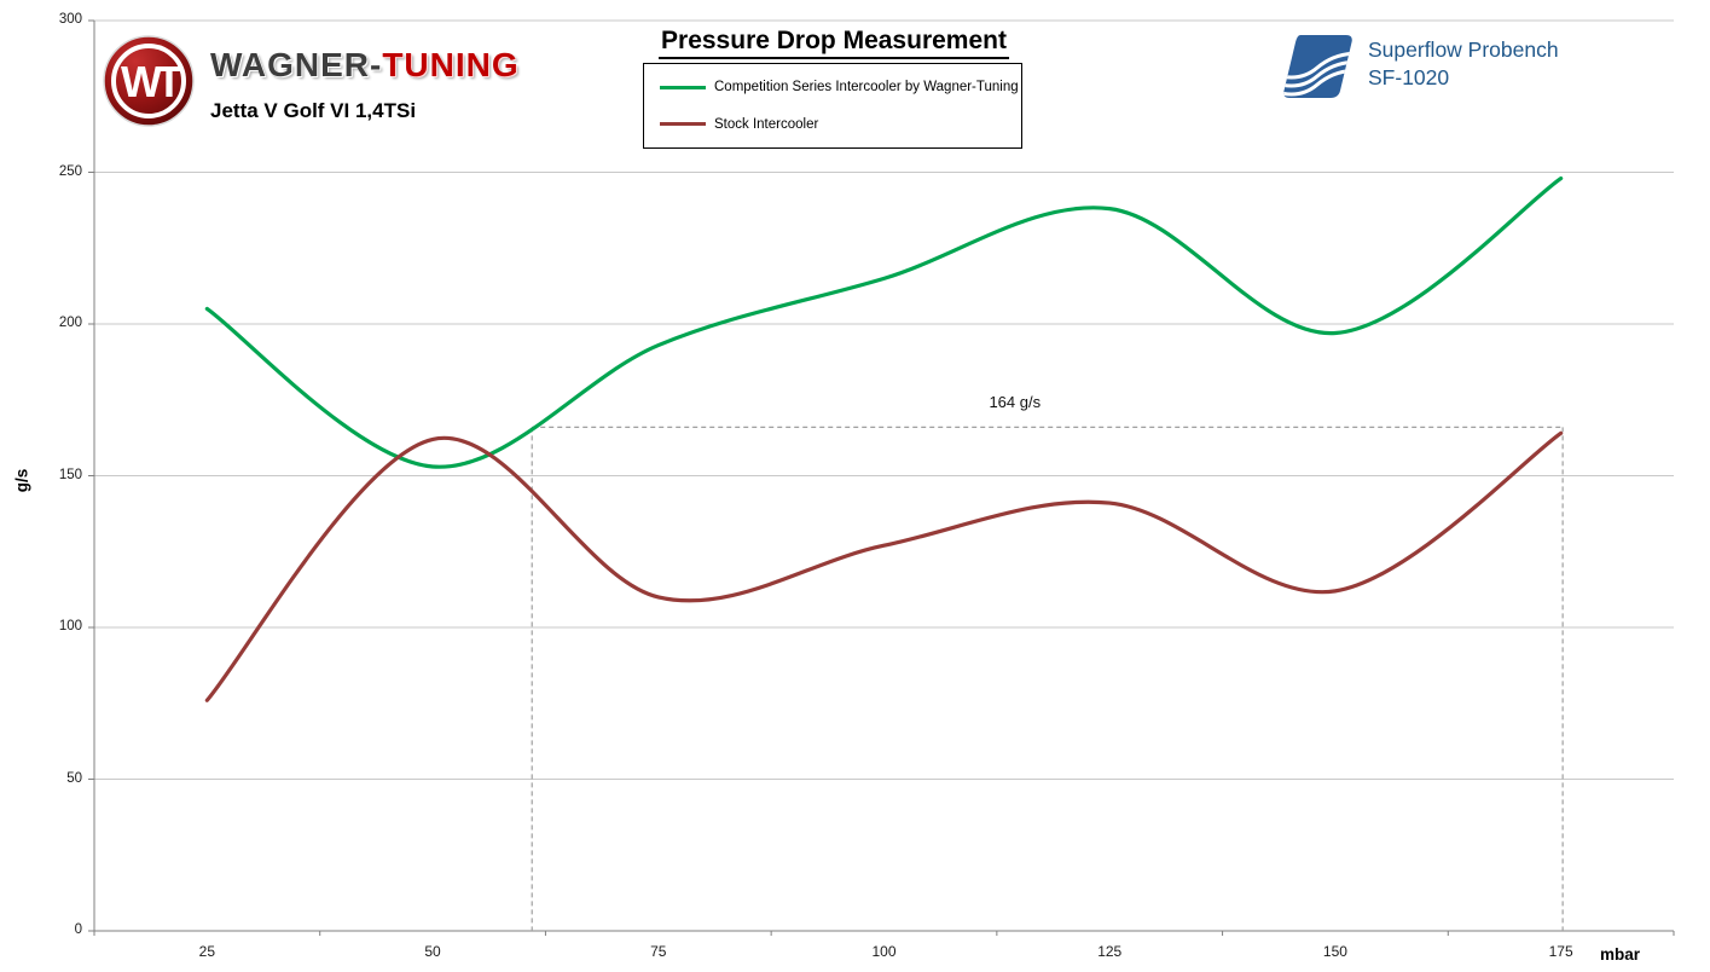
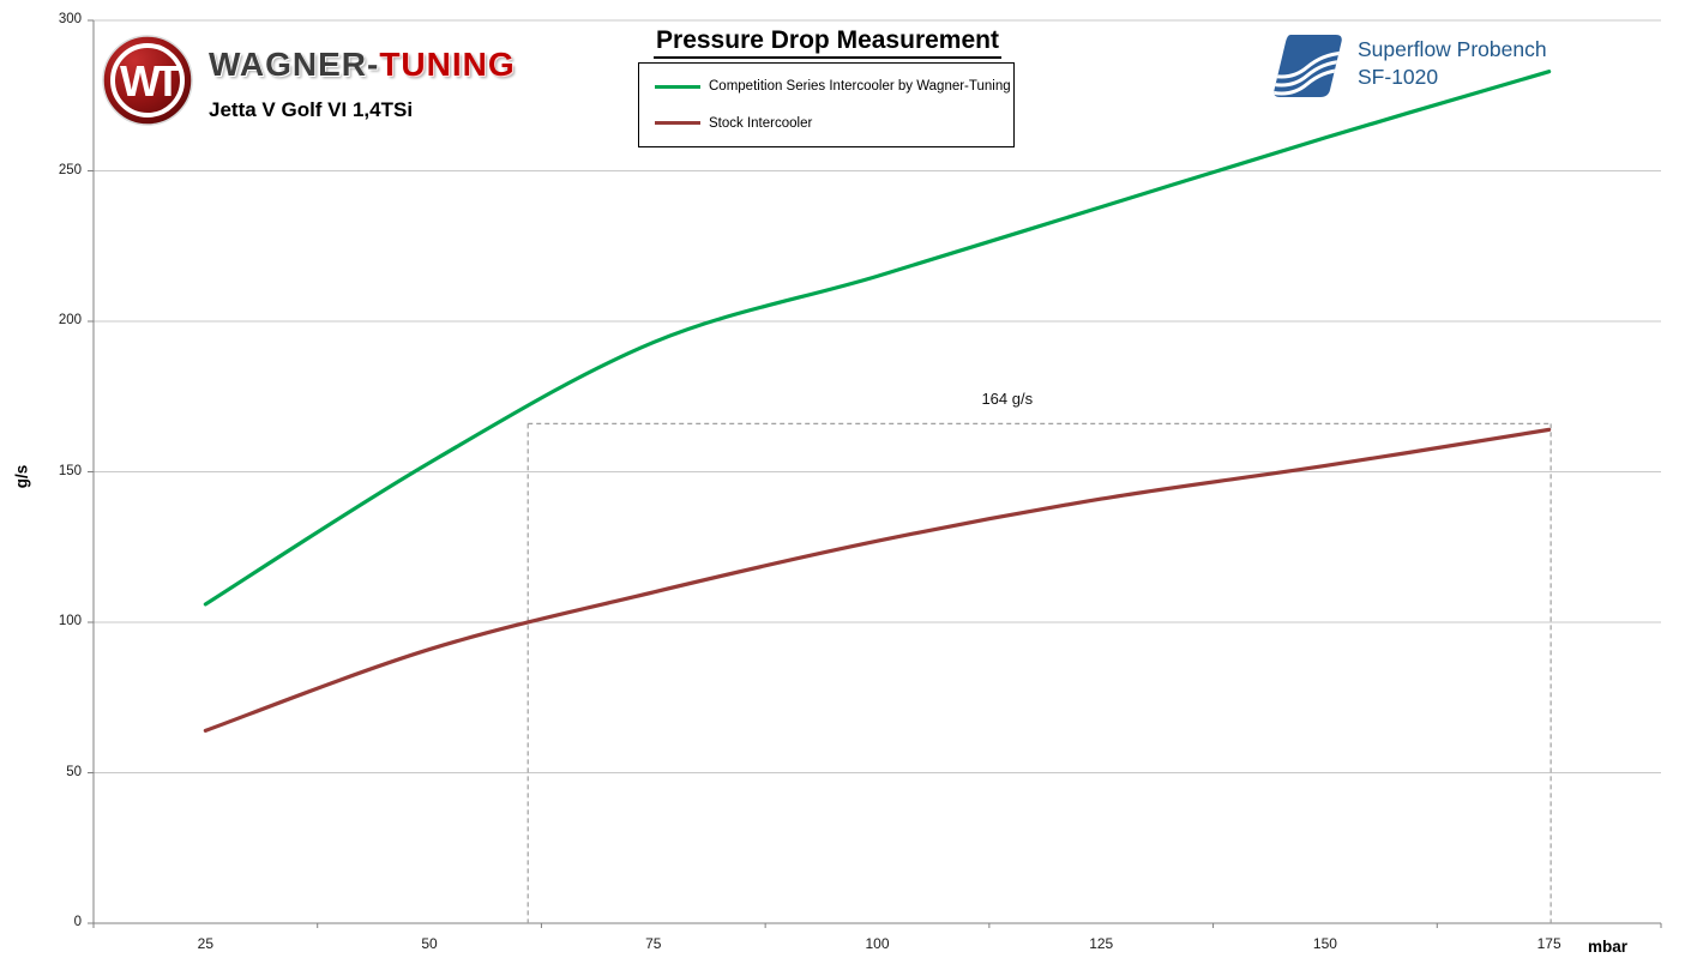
Competition Series Intercooler by Wagner-Tuning/25: 205 -> 106
Stock Intercooler/25: 76 -> 64
Stock Intercooler/50: 162 -> 91
Competition Series Intercooler by Wagner-Tuning/150: 197 -> 261
Stock Intercooler/150: 112 -> 152
Competition Series Intercooler by Wagner-Tuning/175: 248 -> 283
